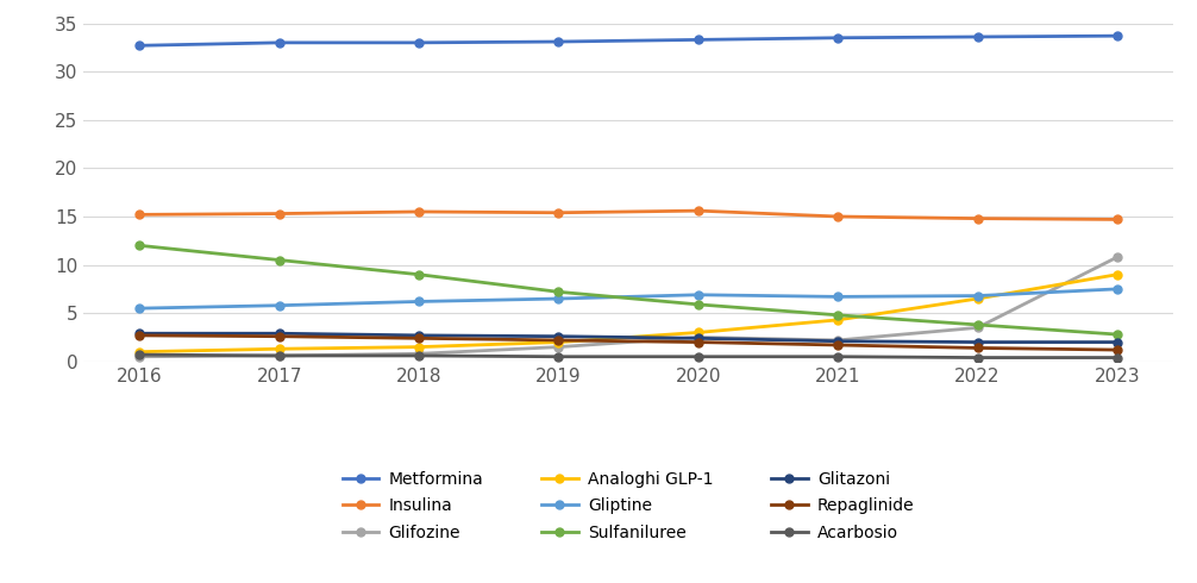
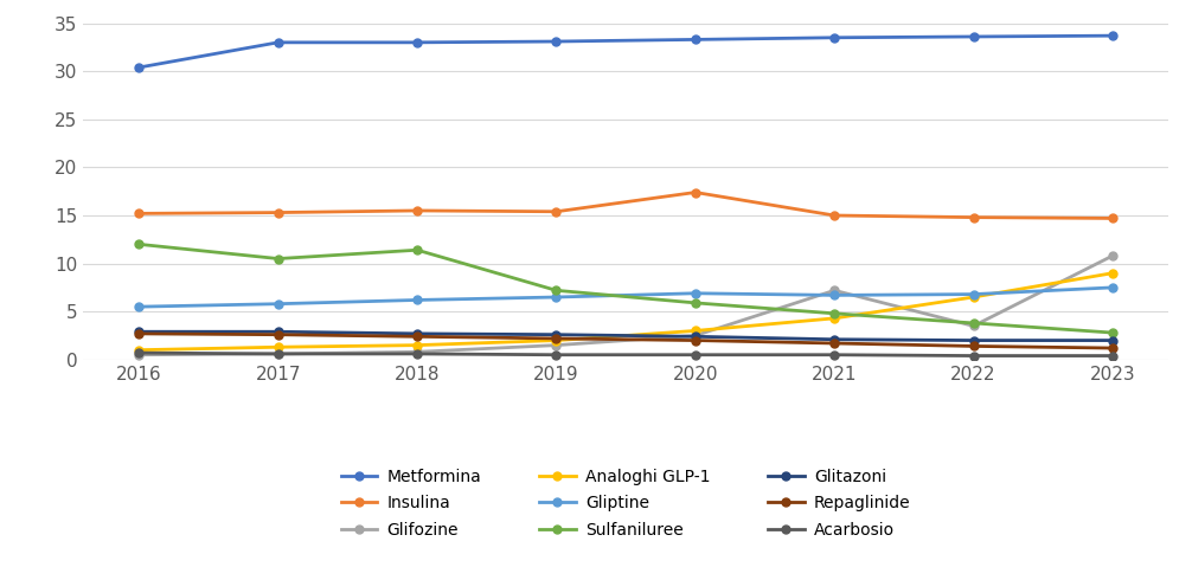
Metformina/2016: 32.7 -> 30.4
Sulfaniluree/2018: 9.0 -> 11.4
Insulina/2020: 15.6 -> 17.4
Glifozine/2021: 2.2 -> 7.2
